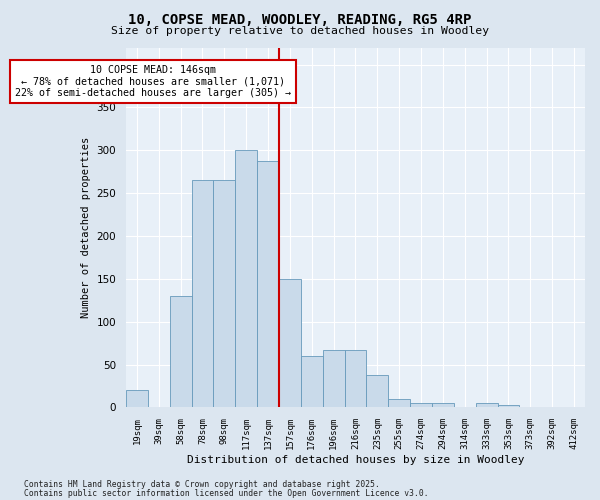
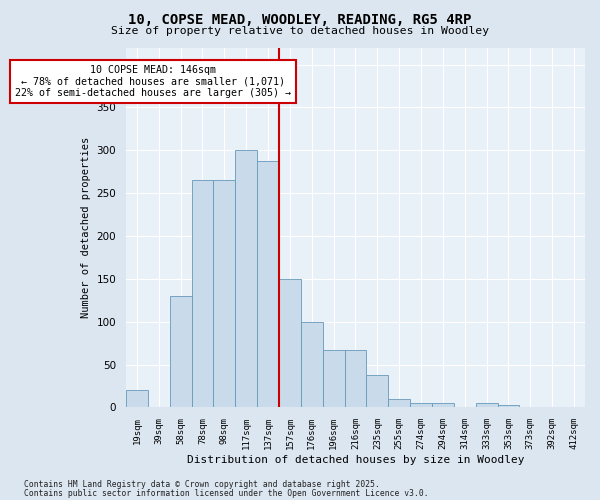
176sqm: 60 -> 100
